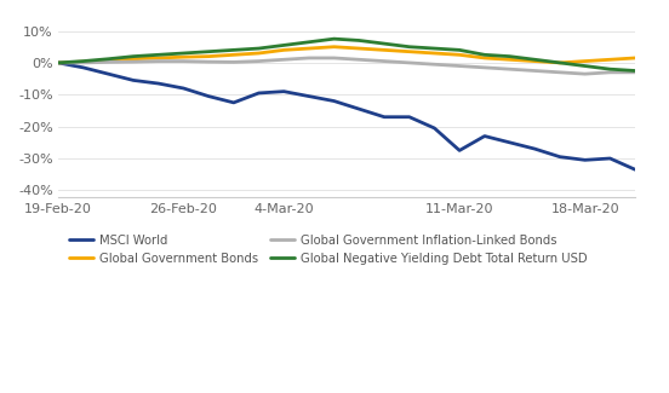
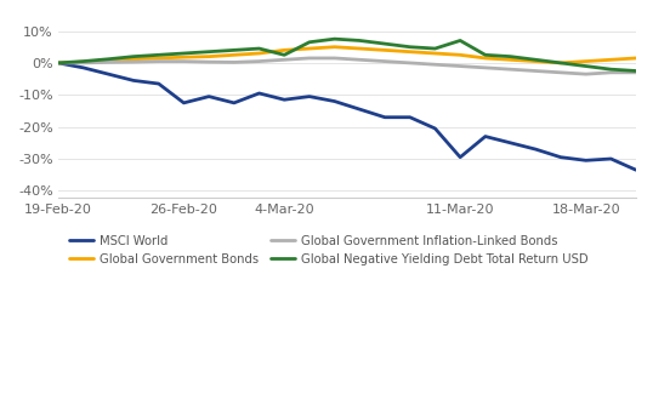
MSCI World/26-Feb-20: -8.0% -> -12.5%
MSCI World/4-Mar-20: -9.0% -> -11.5%
Global Negative Yielding Debt Total Return USD/4-Mar-20: 5.5% -> 2.5%
MSCI World/11-Mar-20: -27.5% -> -29.5%
Global Negative Yielding Debt Total Return USD/11-Mar-20: 4.0% -> 7.0%
